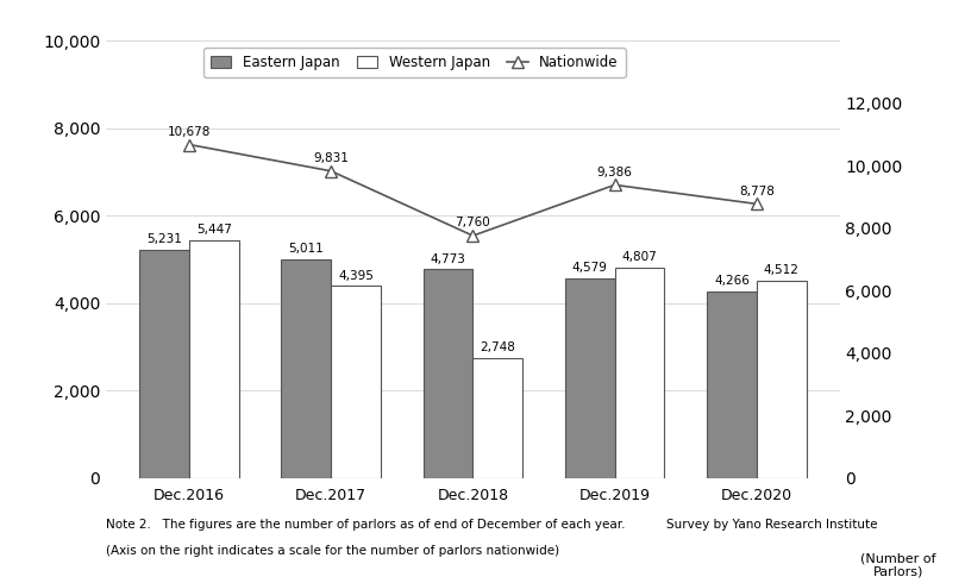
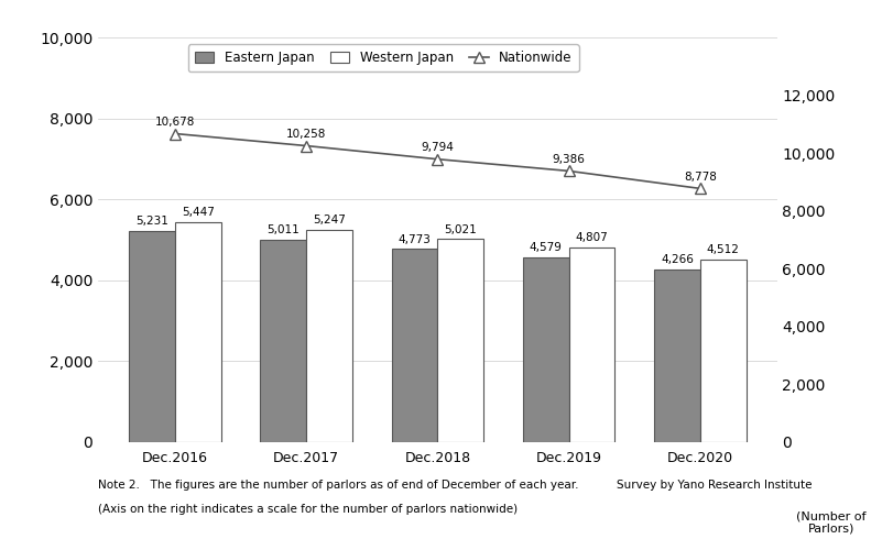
Nationwide/Dec.2017: 9,831 -> 10,258
Western Japan/Dec.2017: 4,395 -> 5,247
Nationwide/Dec.2018: 7,760 -> 9,794
Western Japan/Dec.2018: 2,748 -> 5,021
